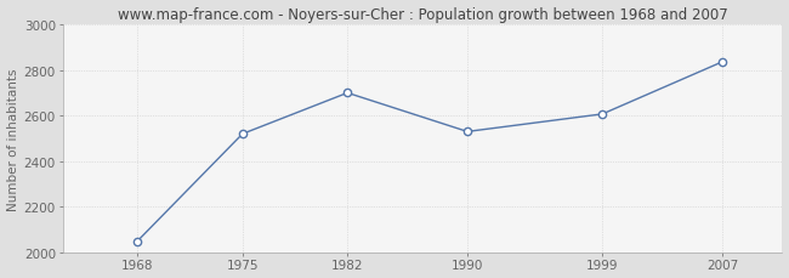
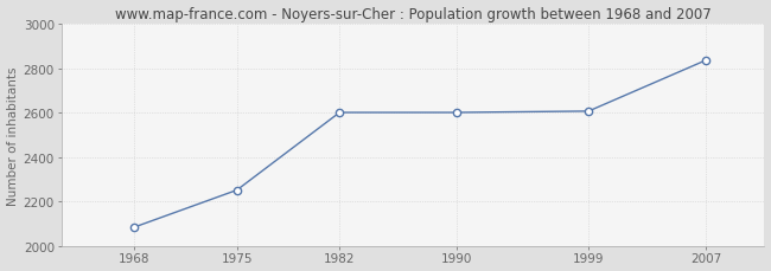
1968: 2050 -> 2080
1975: 2520 -> 2250
1982: 2700 -> 2600
1990: 2530 -> 2600
